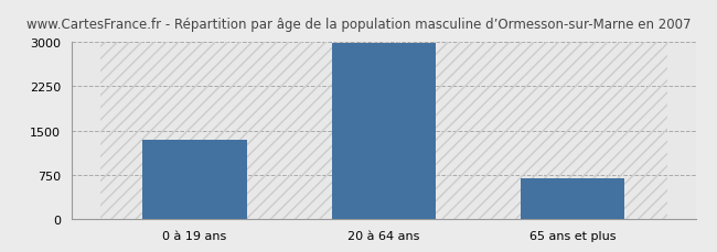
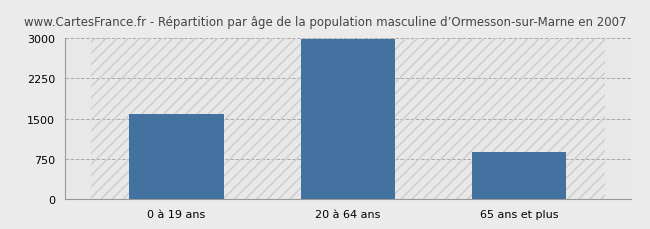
0 à 19 ans: 1350 -> 1580
65 ans et plus: 700 -> 880
